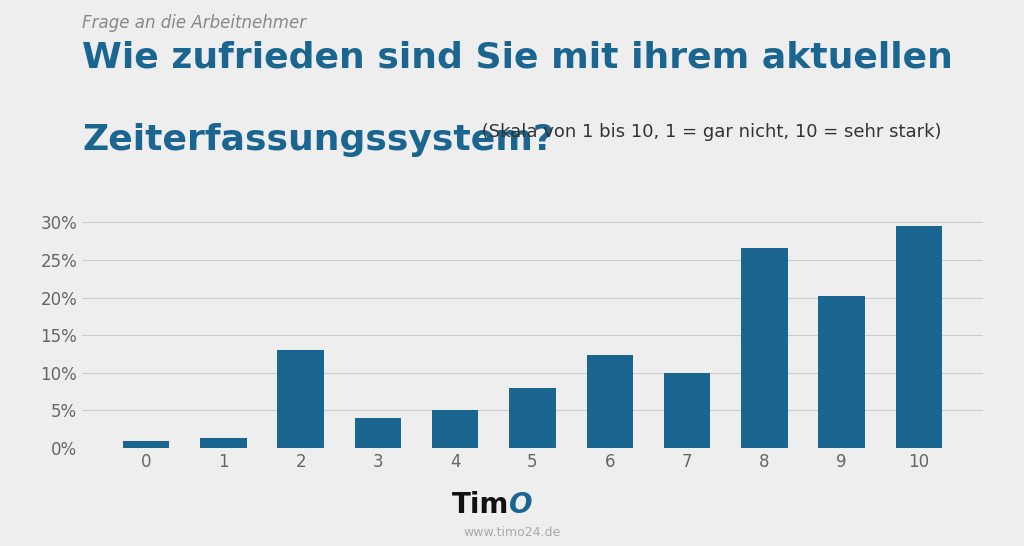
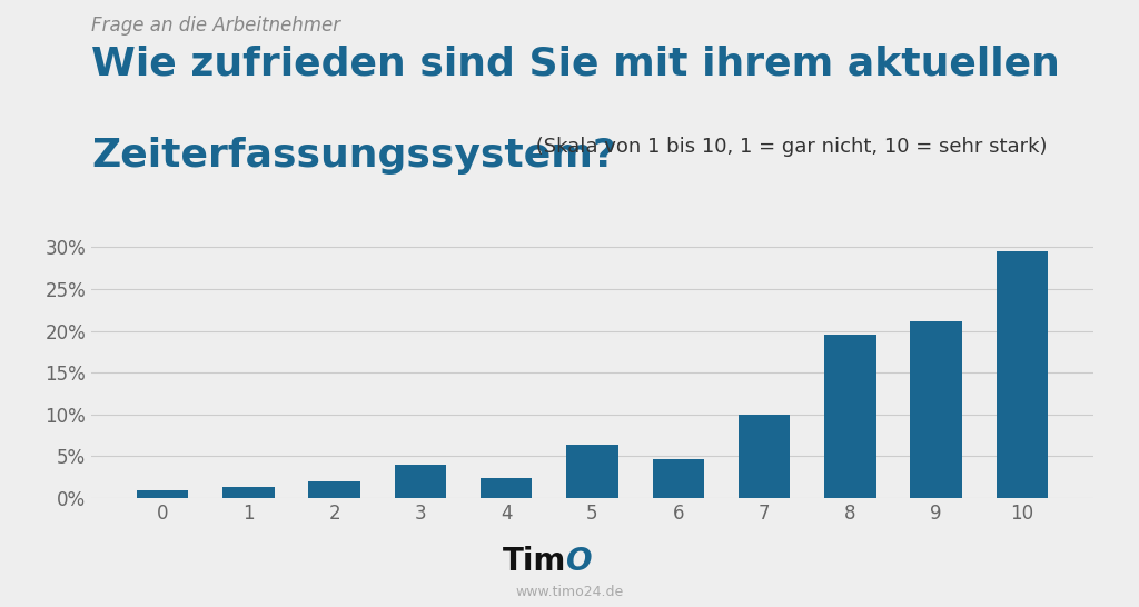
2: 13.0% -> 1.9%
4: 5.0% -> 2.3%
5: 8.0% -> 6.3%
6: 12.4% -> 4.6%
8: 26.6% -> 19.5%
9: 20.2% -> 21.2%
